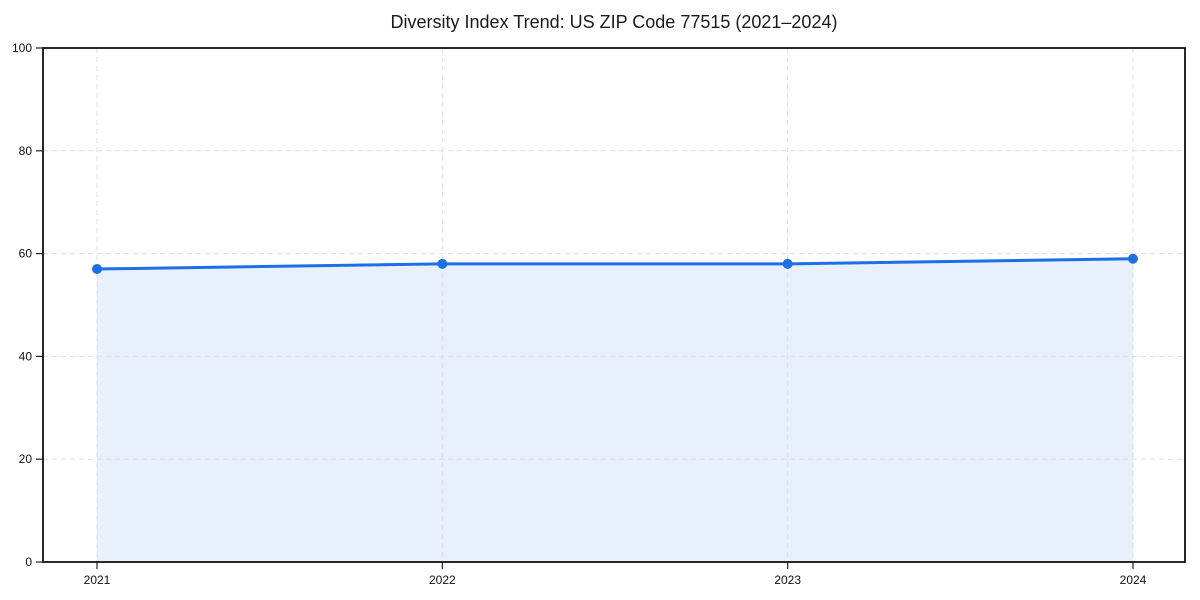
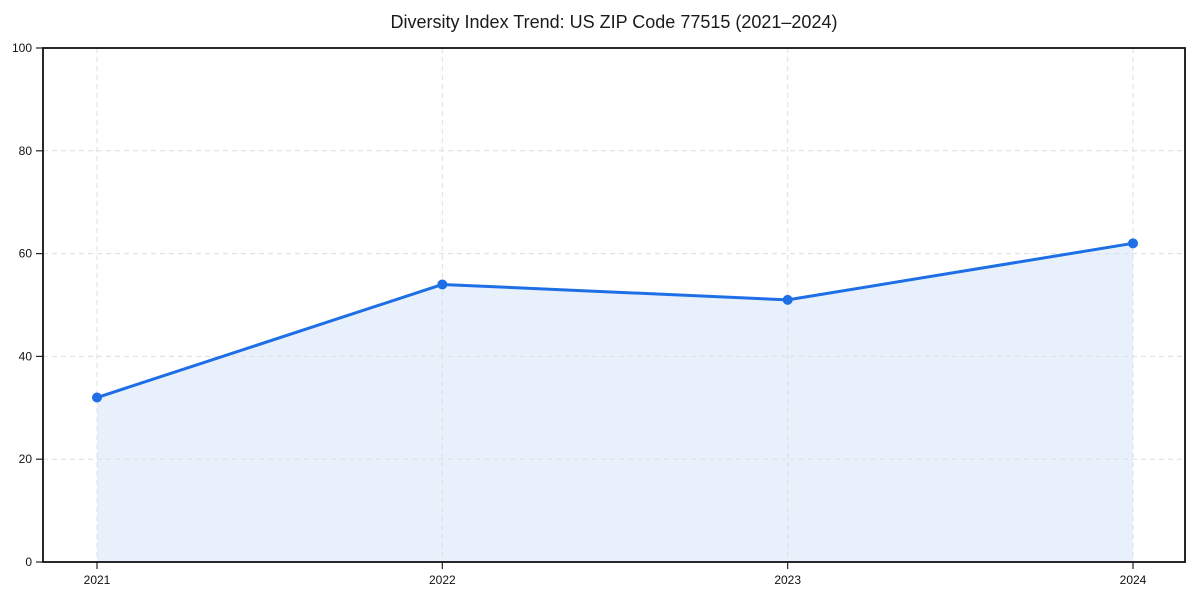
2021: 57 -> 32
2022: 58 -> 54
2023: 58 -> 51
2024: 59 -> 62
